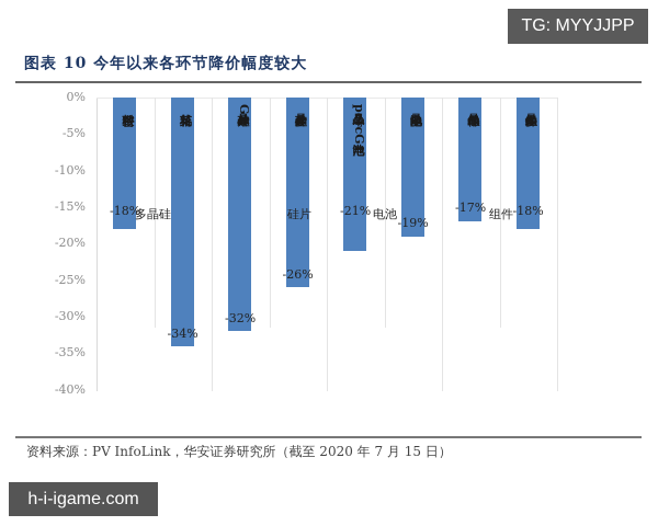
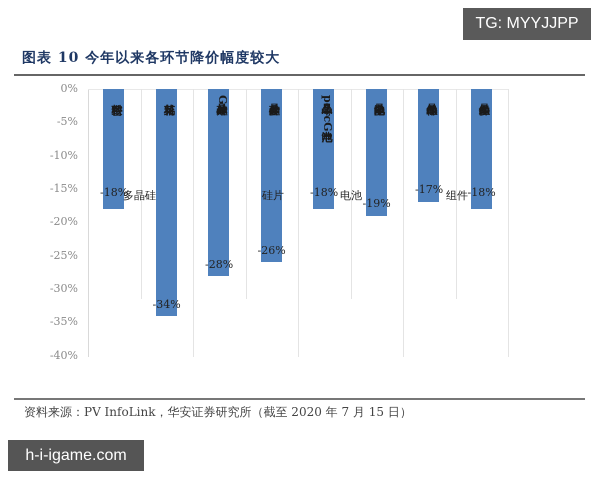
单晶硅片G1: -32% -> -28%
单晶perc电池G1: -21% -> -18%
